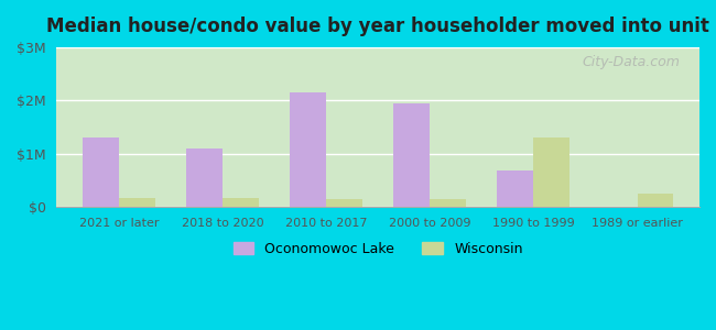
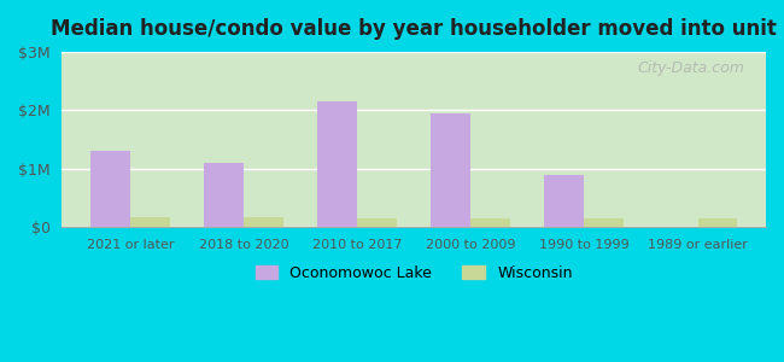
Oconomowoc Lake/1990 to 1999: $0.70M -> $0.90M
Wisconsin/1990 to 1999: $1.30M -> $0.16M
Wisconsin/1989 or earlier: $0.25M -> $0.14M
